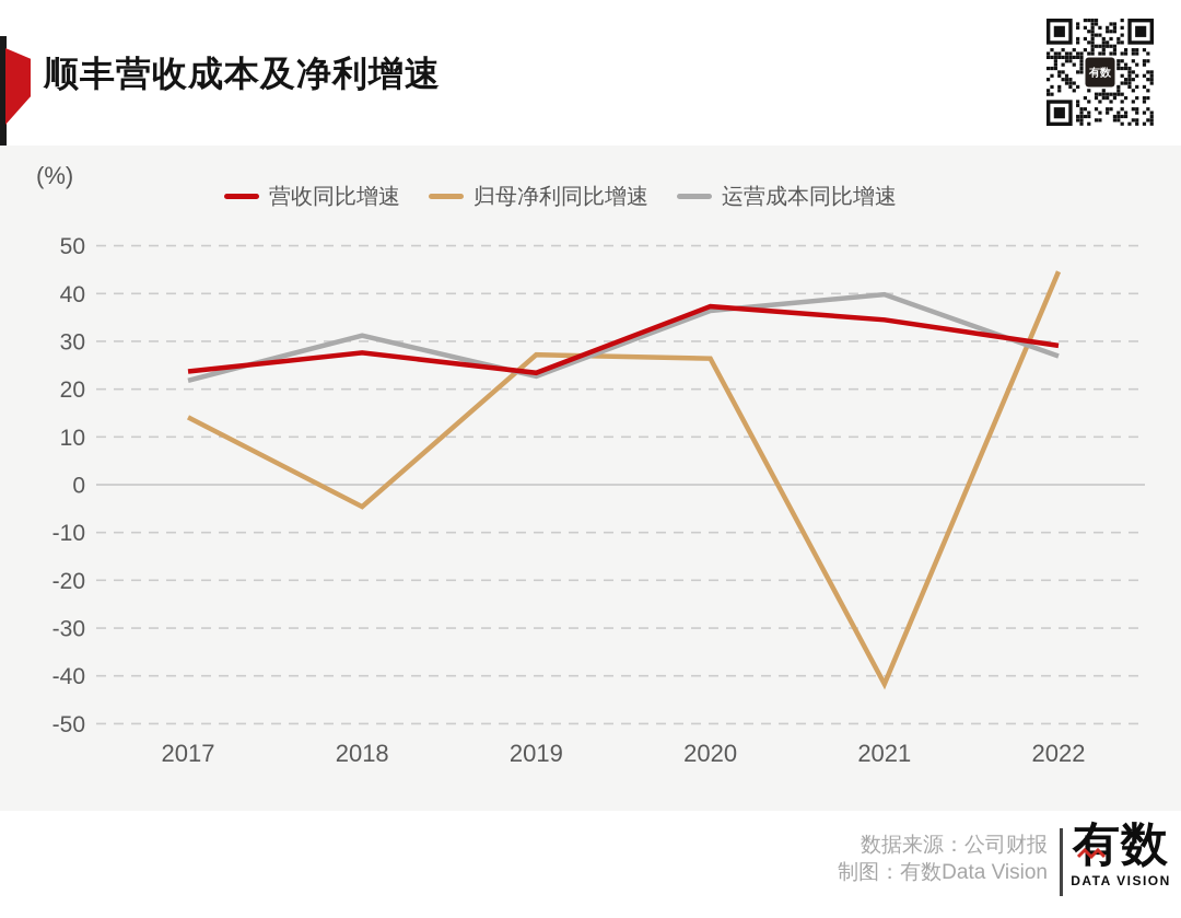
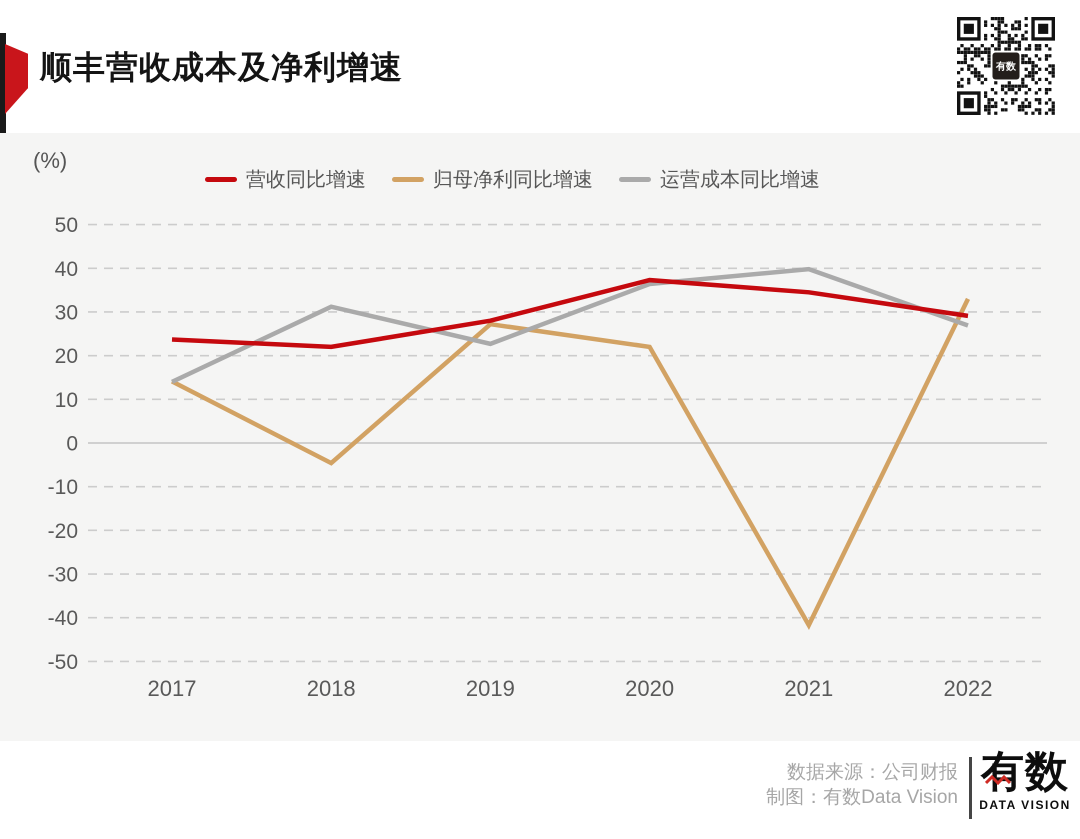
运营成本同比增速/2017: 22 -> 14
营收同比增速/2018: 28 -> 22
营收同比增速/2019: 23 -> 28
归母净利同比增速/2020: 26 -> 22
归母净利同比增速/2022: 45 -> 33
